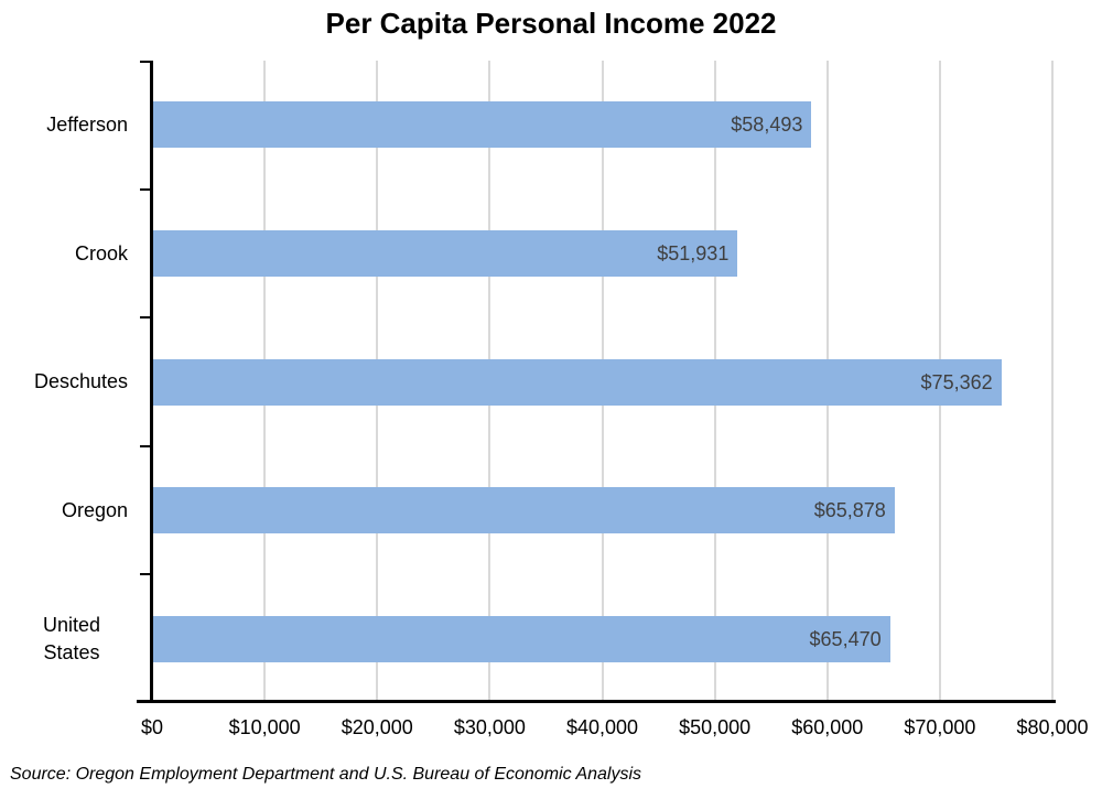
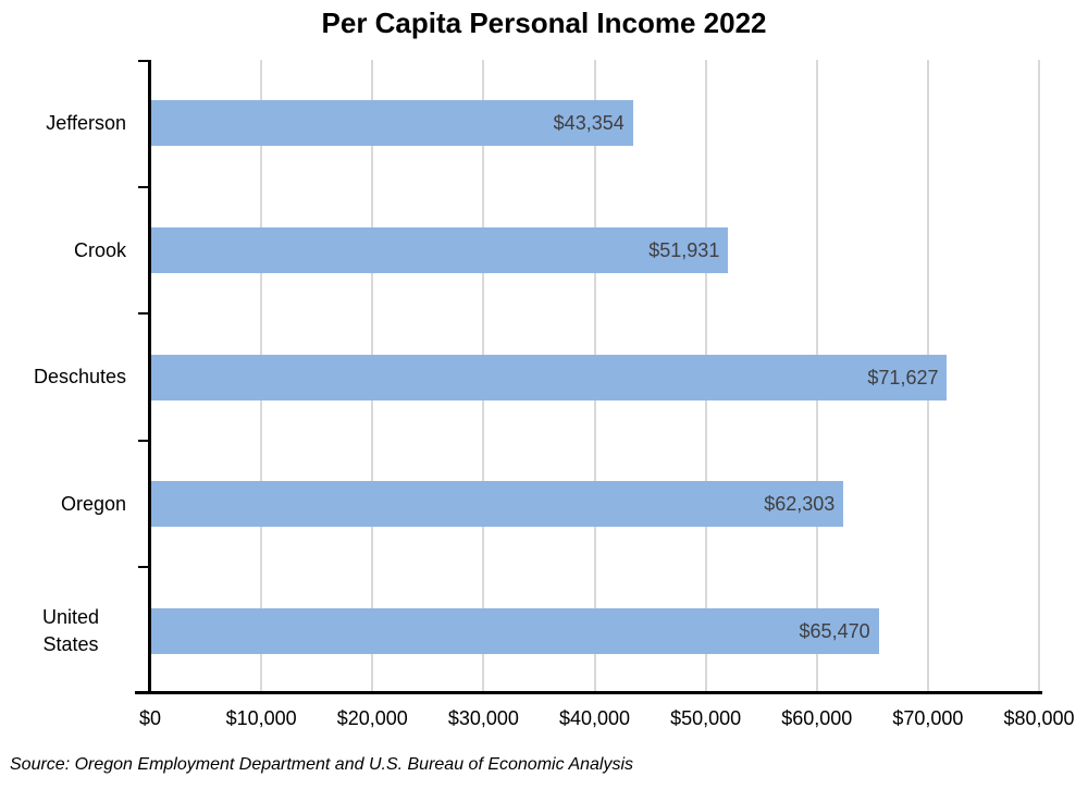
Jefferson: $58,493 -> $43,354
Deschutes: $75,362 -> $71,627
Oregon: $65,878 -> $62,303
